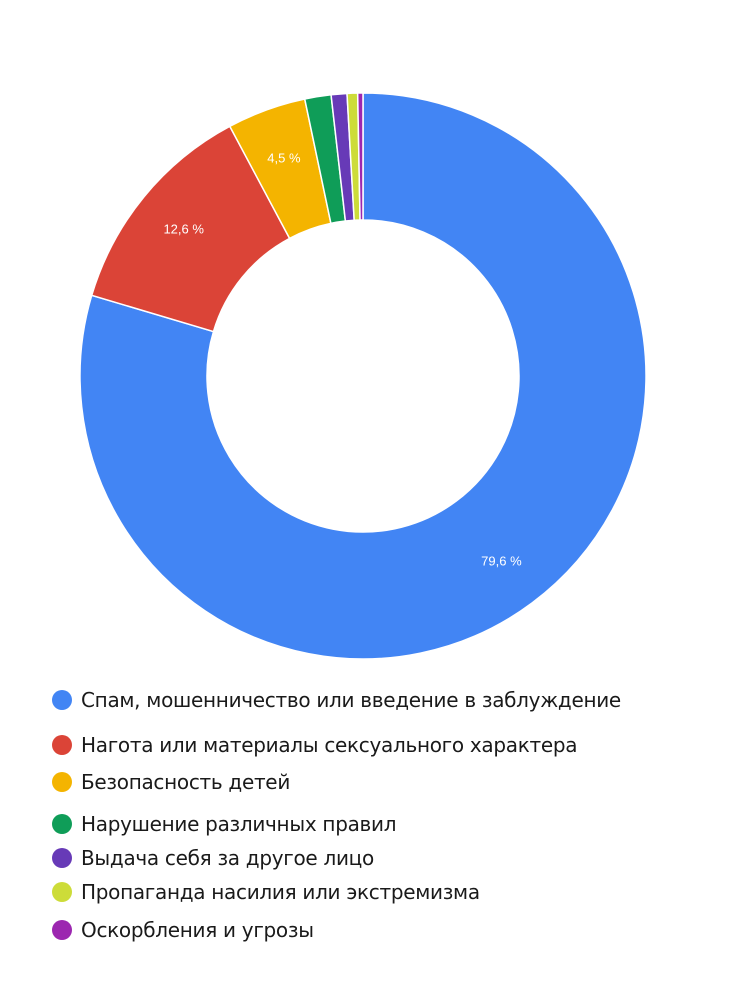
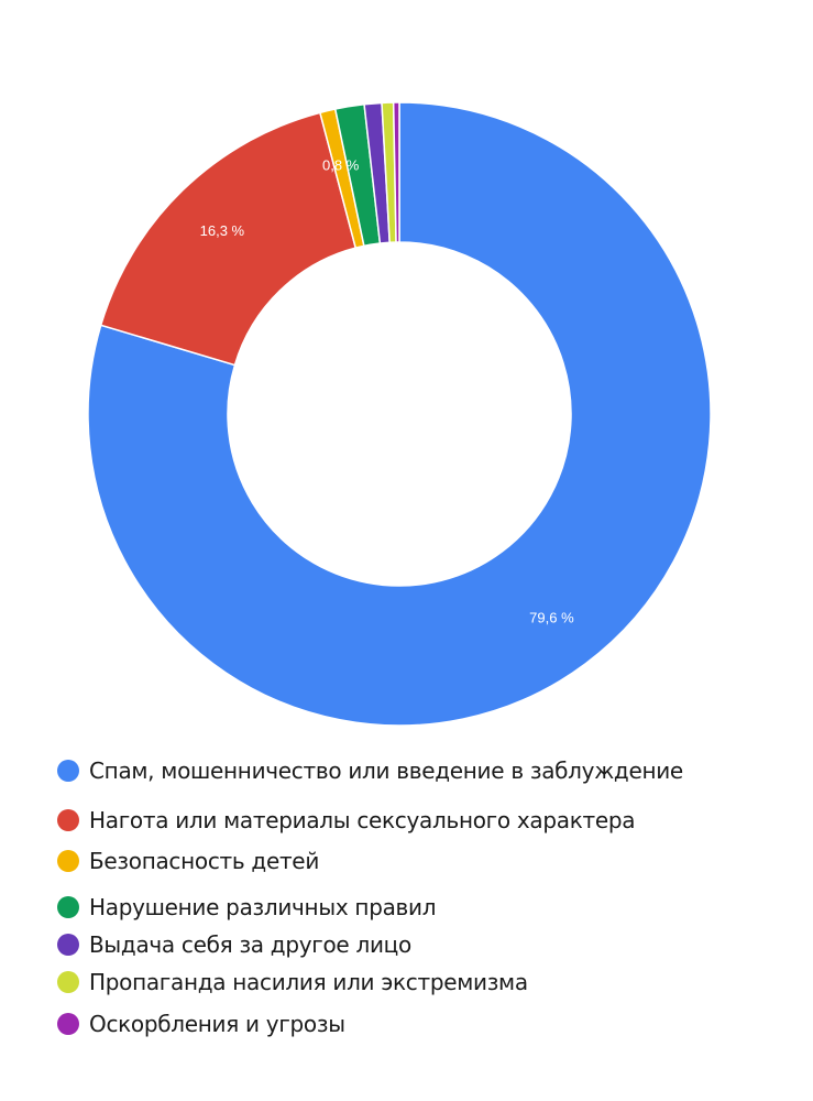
Нагота или материалы сексуального характера: 12,6 -> 16,3
Безопасность детей: 4,5 -> 0,8
